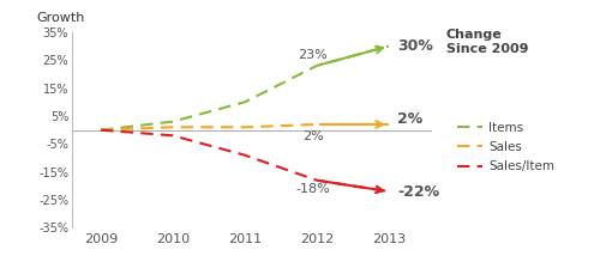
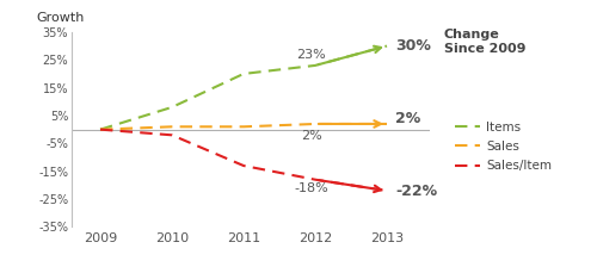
Items/2010: 3% -> 8%
Items/2011: 10% -> 20%
Sales/Item/2011: -9% -> -13%
